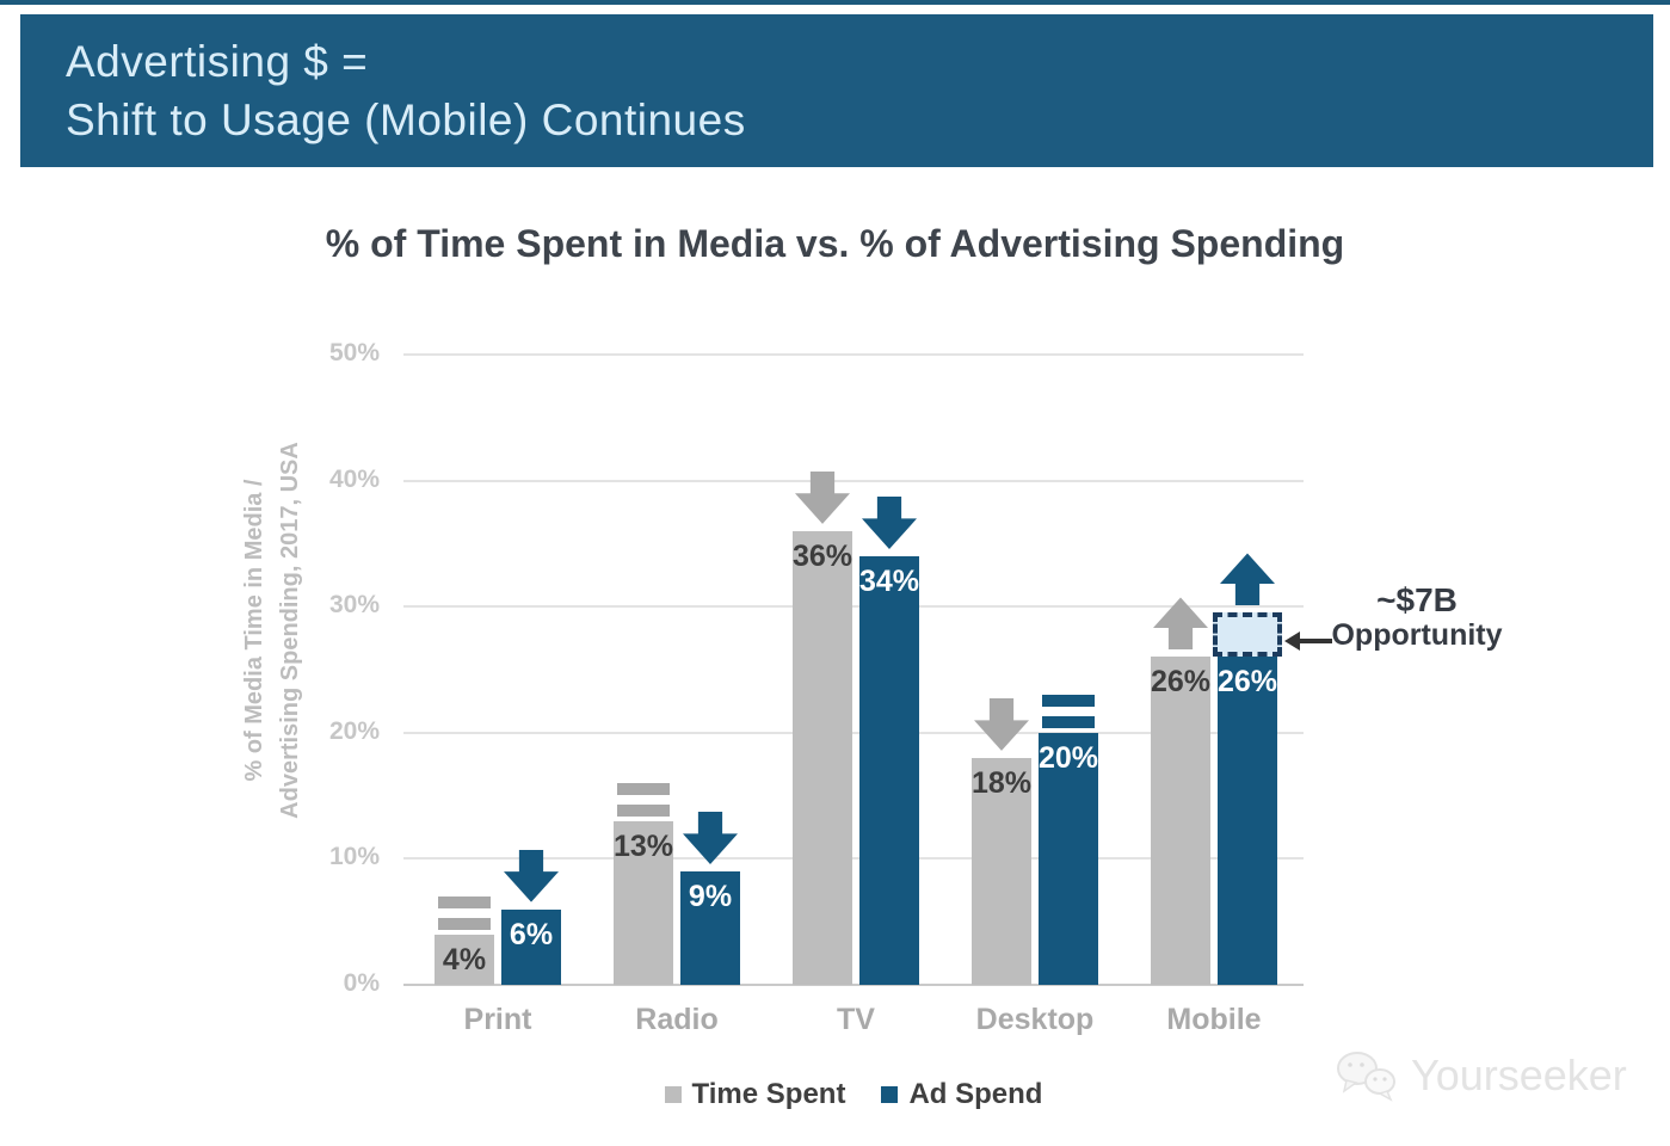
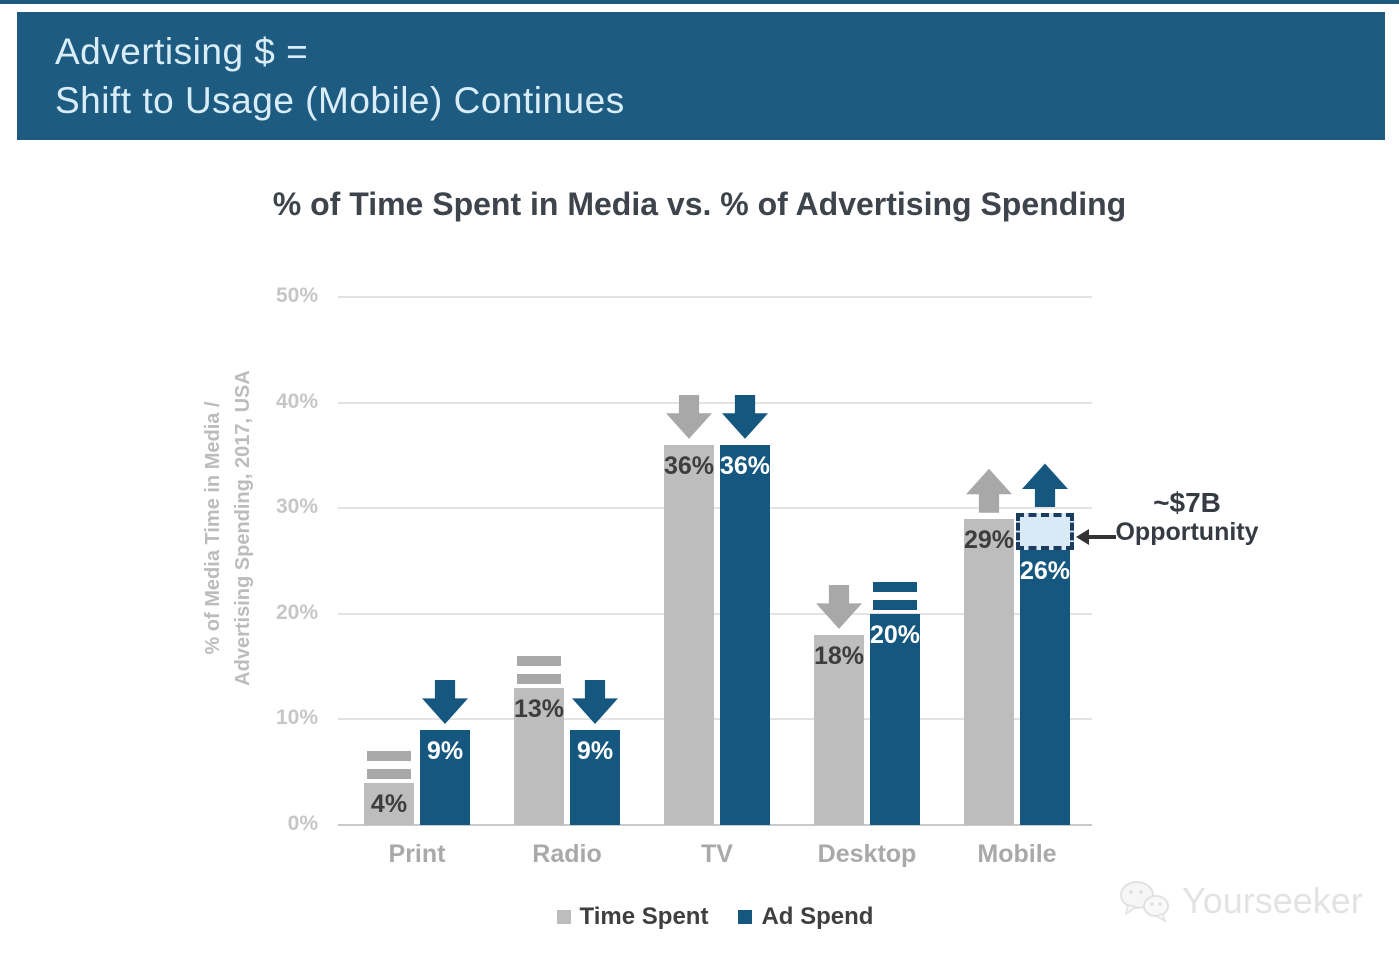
Ad Spend/Print: 6% -> 9%
Ad Spend/TV: 34% -> 36%
Time Spent/Mobile: 26% -> 29%
